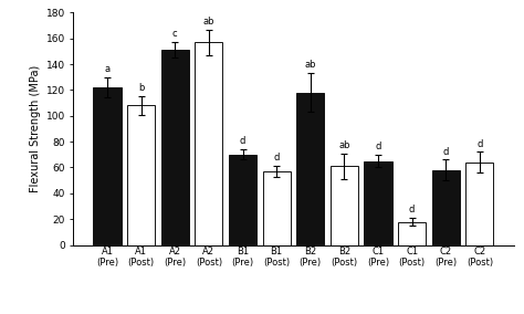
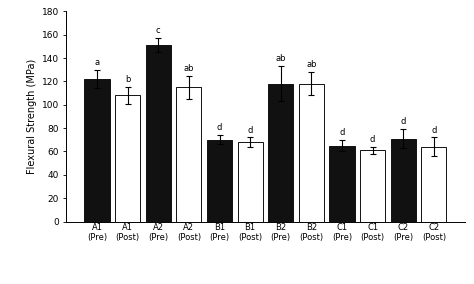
A2 (Post): 157 -> 115
B1 (Post): 57 -> 68
B2 (Post): 61 -> 118
C1 (Post): 18 -> 61
C2 (Pre): 58 -> 71
